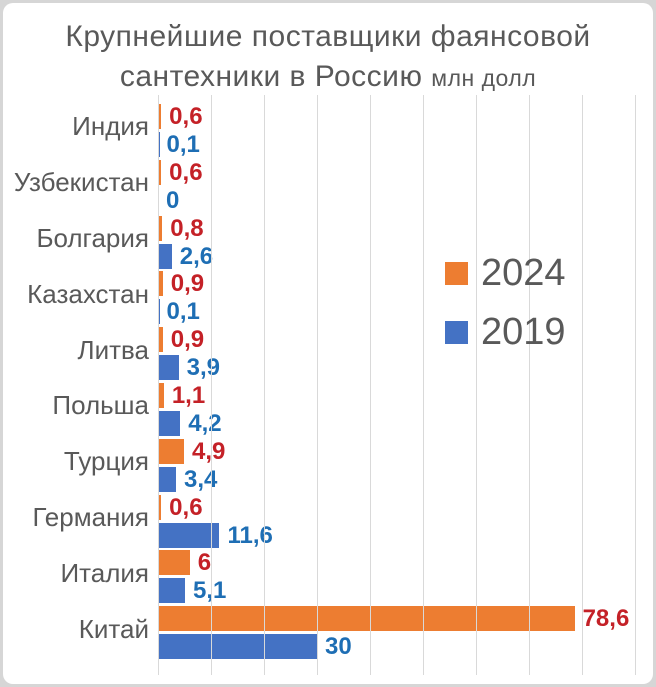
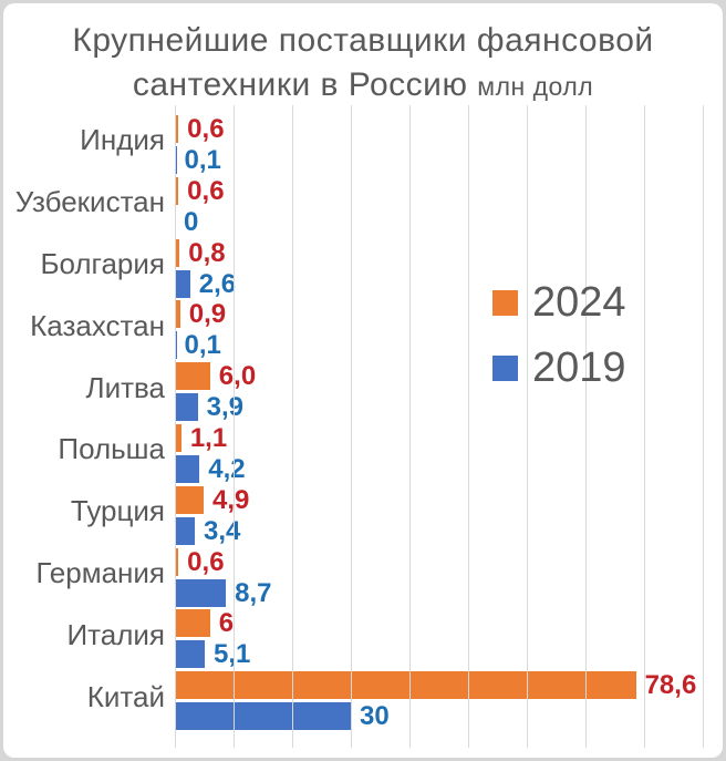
2024/Литва: 0,9 -> 6,0
2019/Германия: 11,6 -> 8,7
